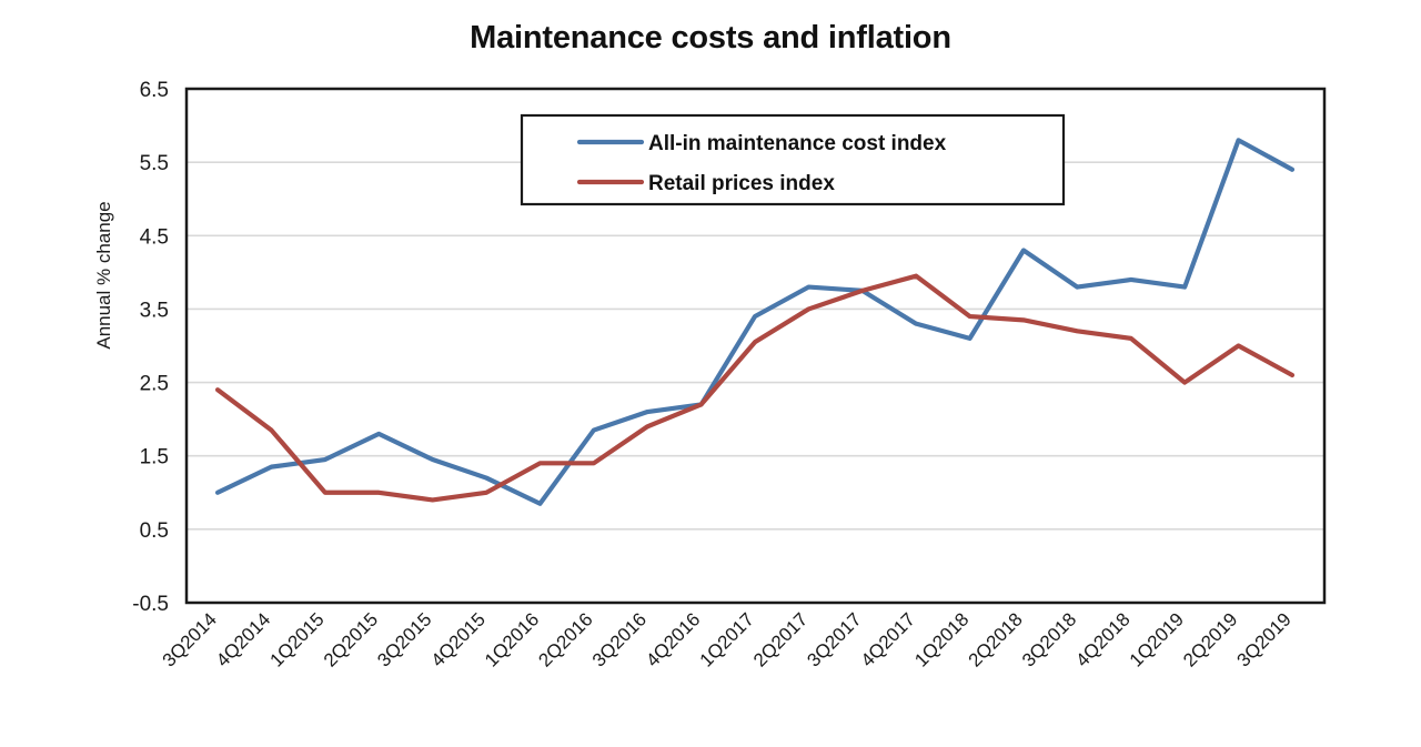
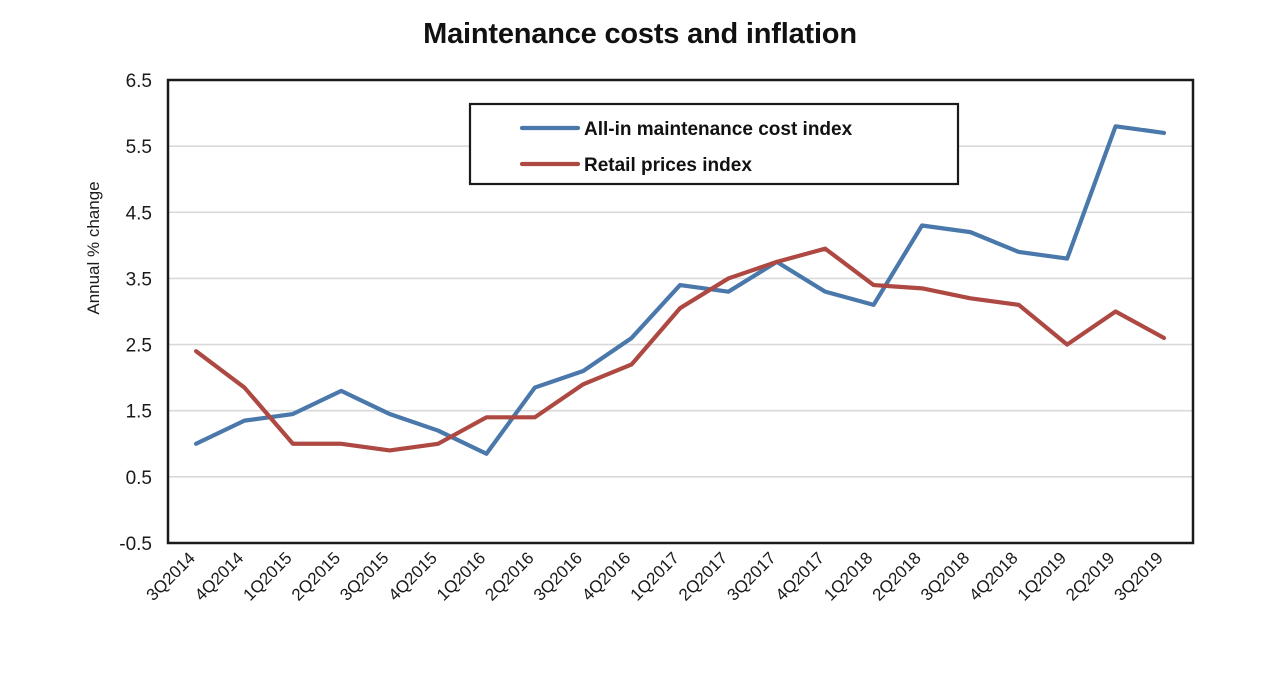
All-in maintenance cost index/4Q2016: 2.2 -> 2.6
All-in maintenance cost index/2Q2017: 3.8 -> 3.3
All-in maintenance cost index/3Q2018: 3.8 -> 4.2
All-in maintenance cost index/3Q2019: 5.4 -> 5.7
